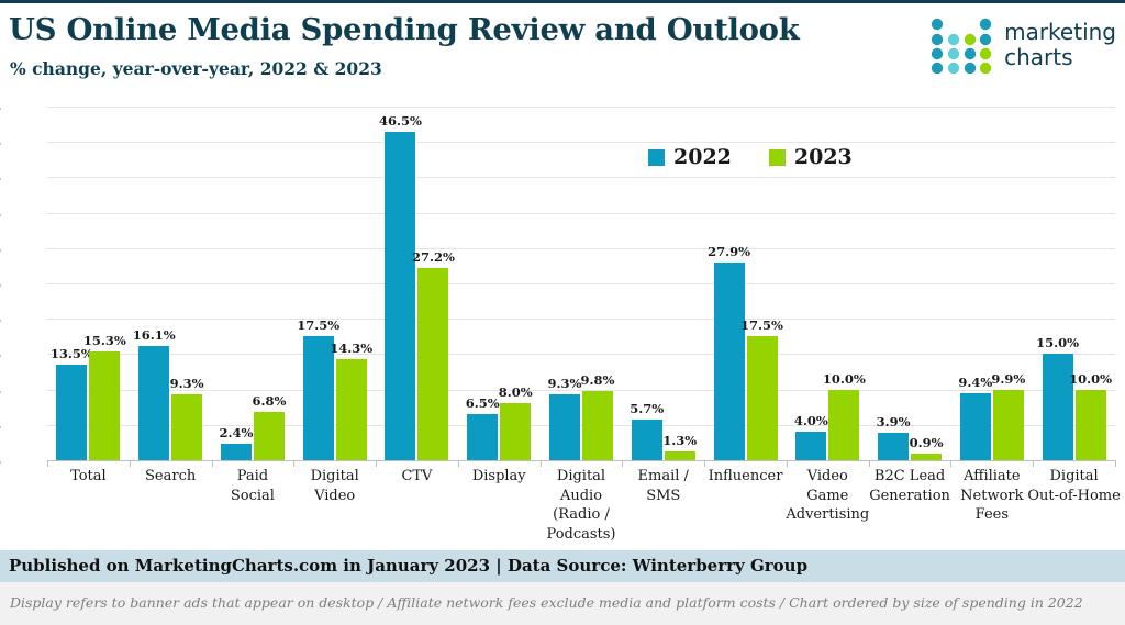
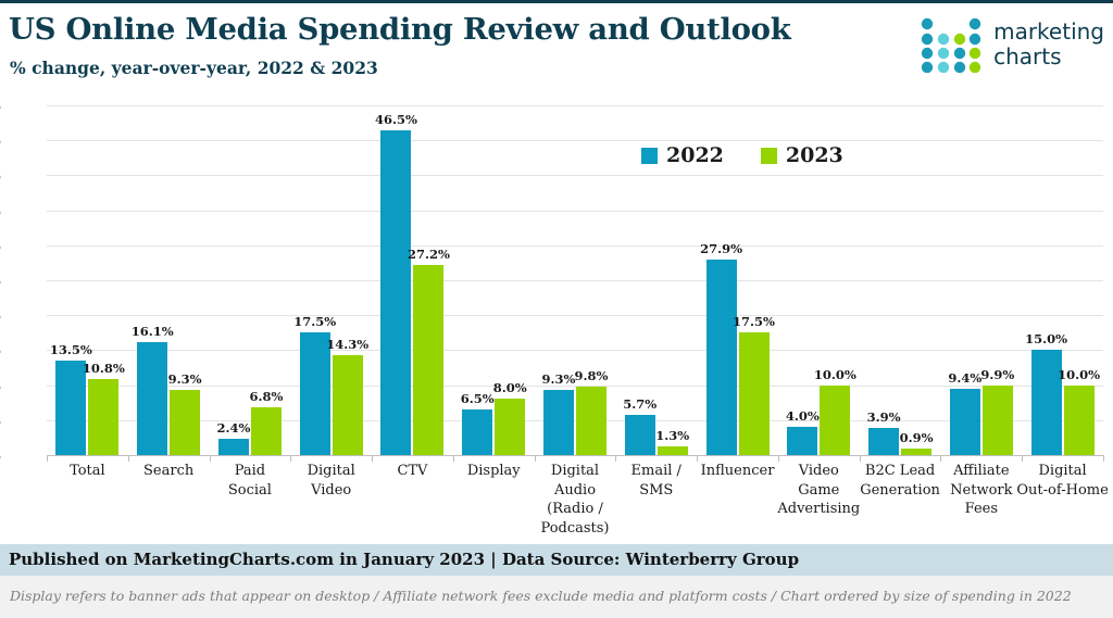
2023/Total: 15.3% -> 10.8%
